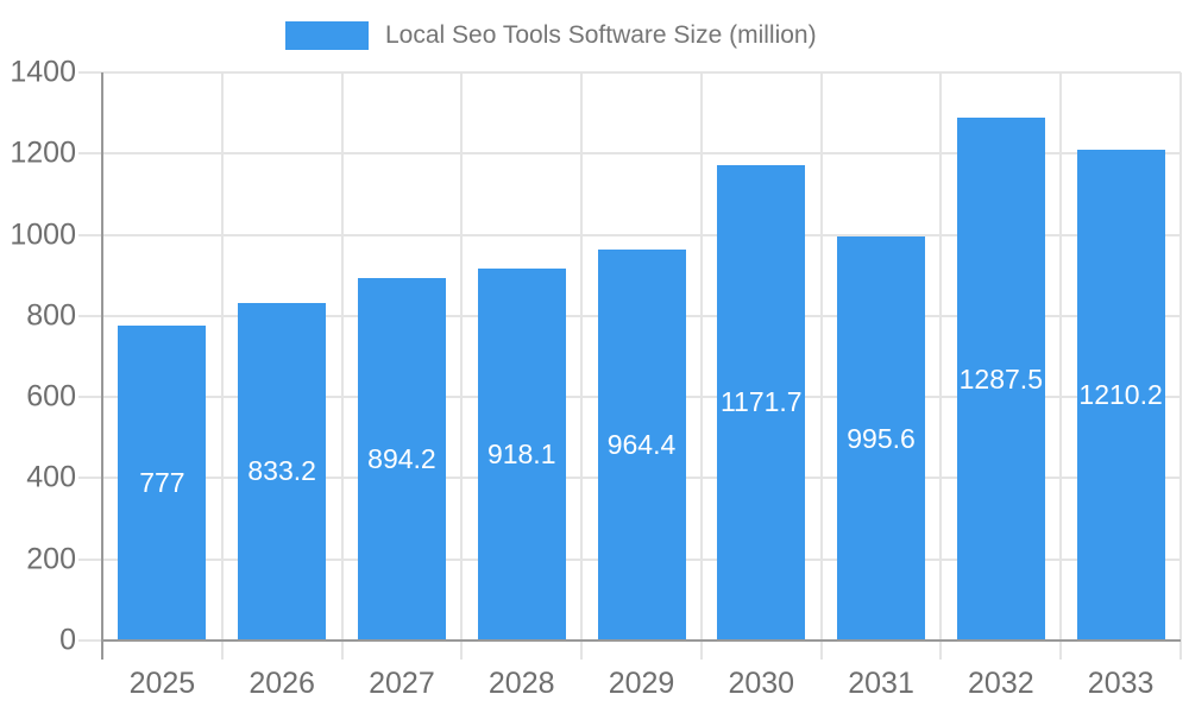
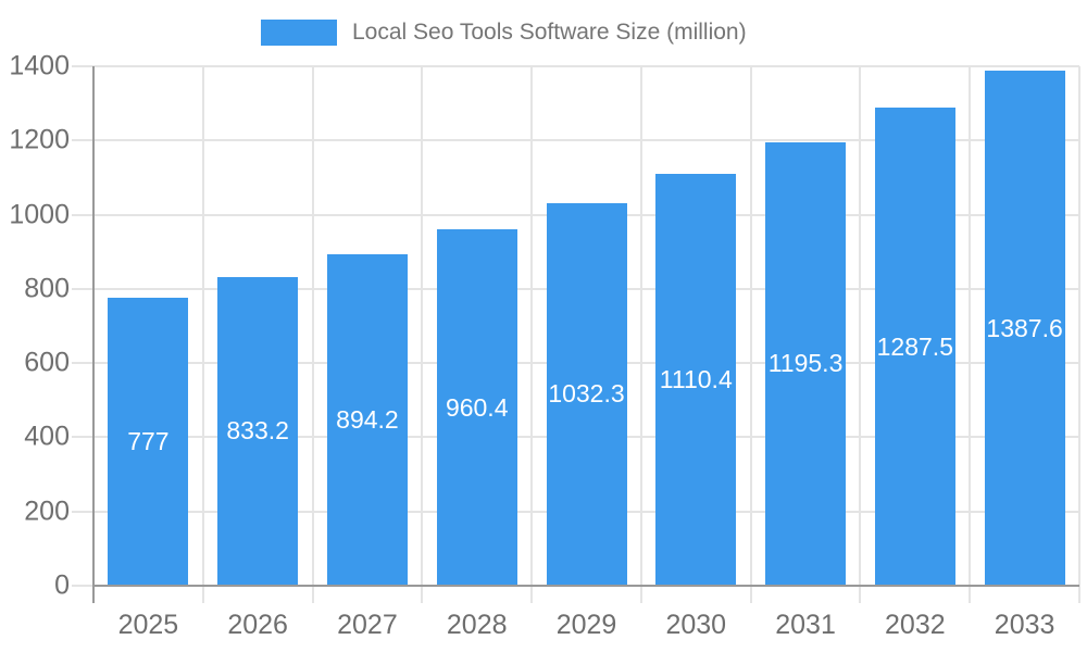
2028: 918.1 -> 960.4
2029: 964.4 -> 1032.3
2030: 1171.7 -> 1110.4
2031: 995.6 -> 1195.3
2033: 1210.2 -> 1387.6
